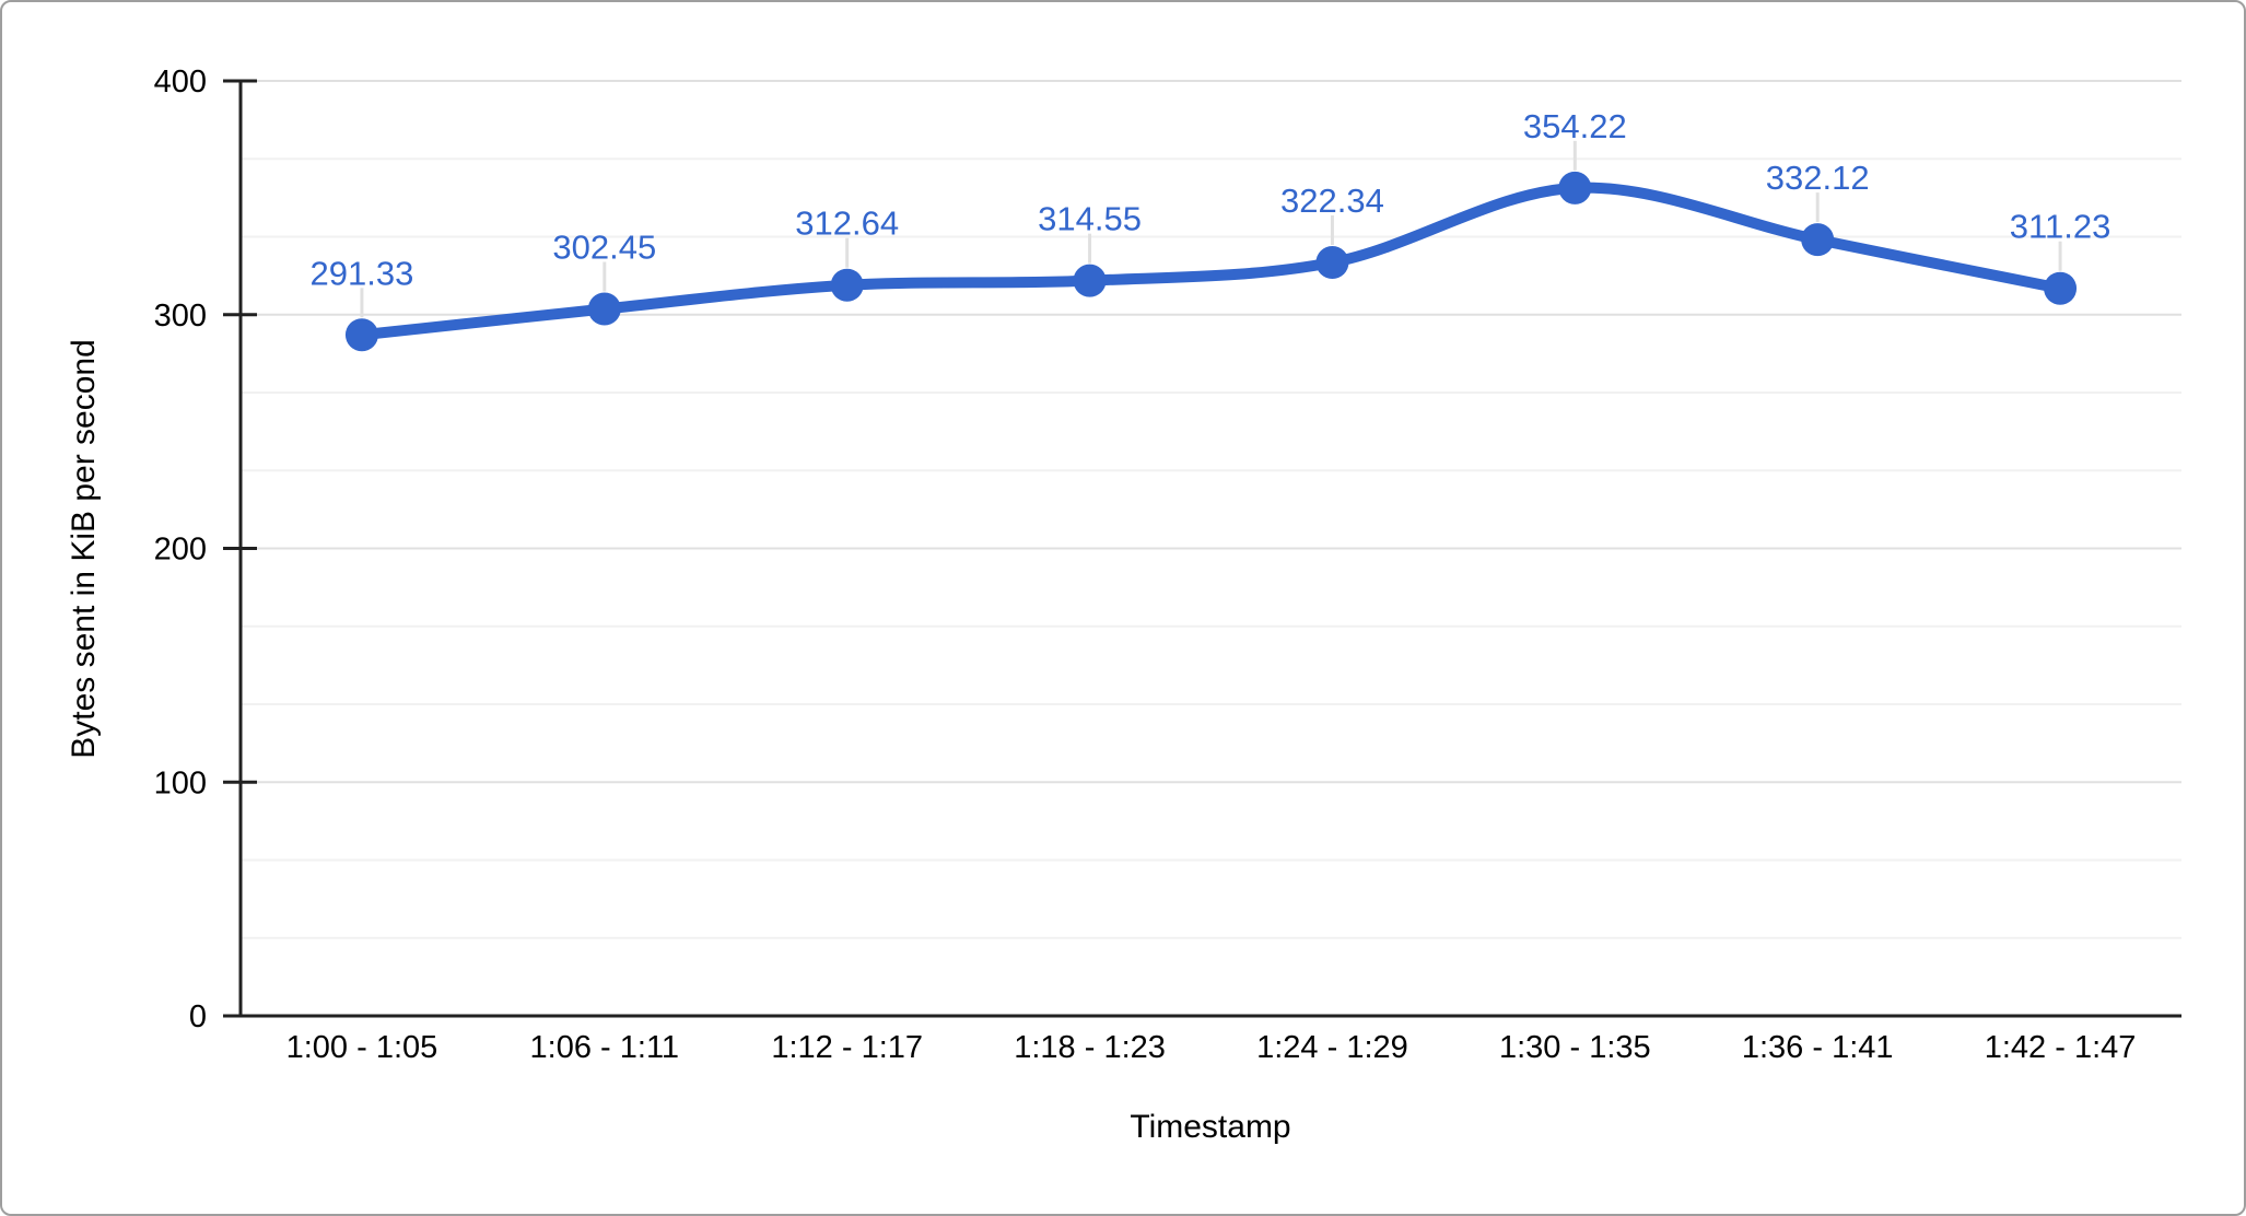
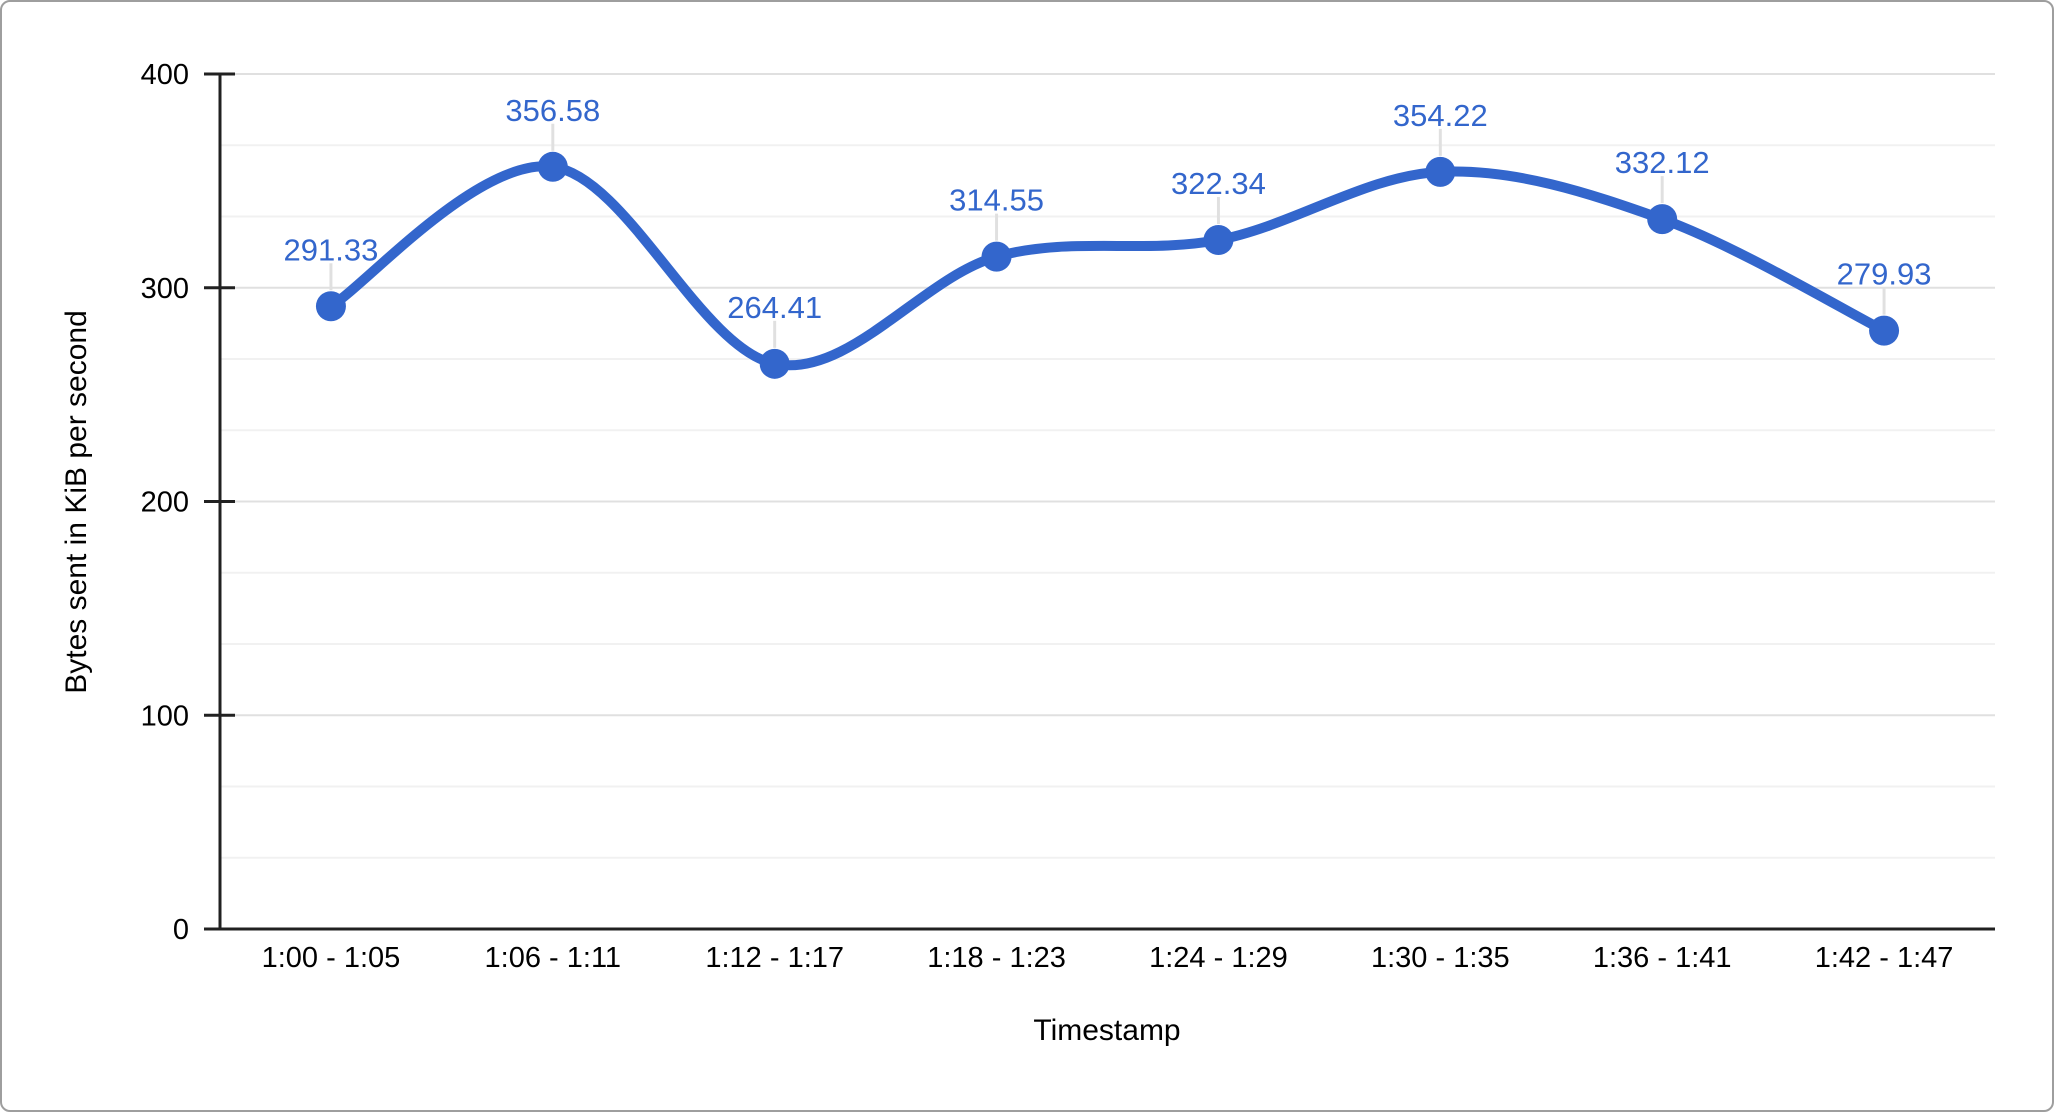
1:06 - 1:11: 302.45 -> 356.58
1:12 - 1:17: 312.64 -> 264.41
1:42 - 1:47: 311.23 -> 279.93
